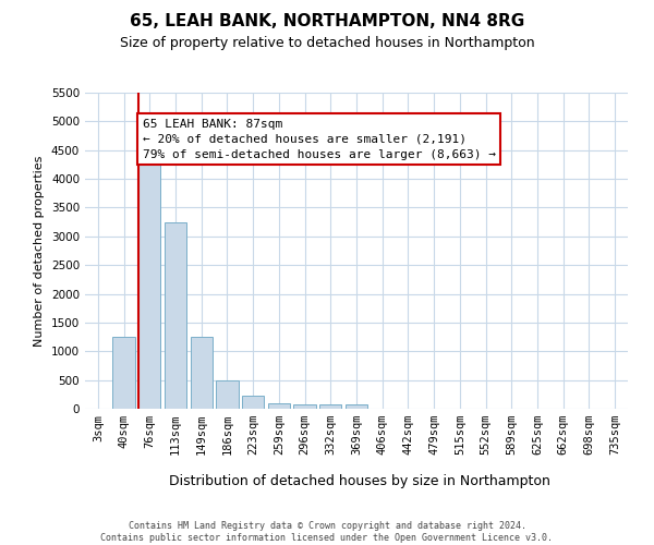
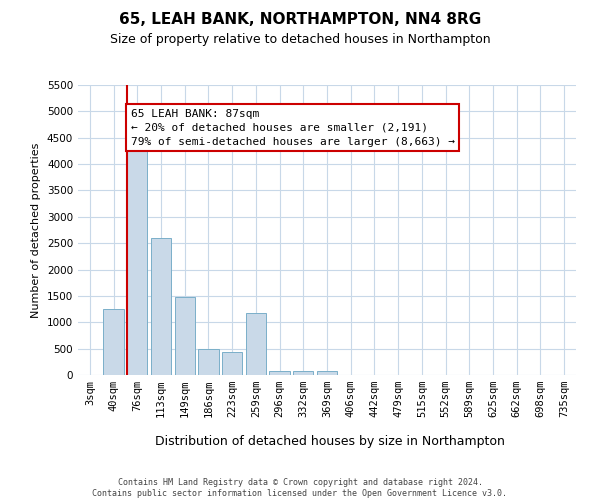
113sqm: 3250 -> 2600
149sqm: 1250 -> 1480
223sqm: 220 -> 440
259sqm: 100 -> 1180
